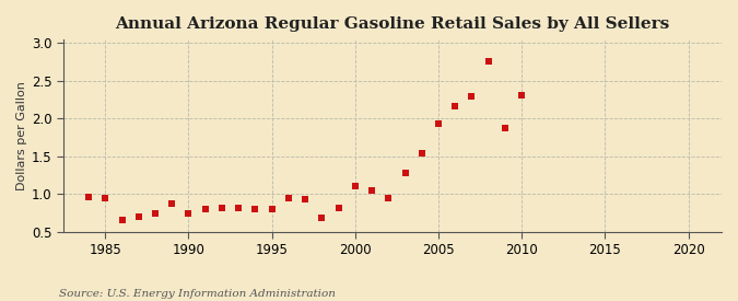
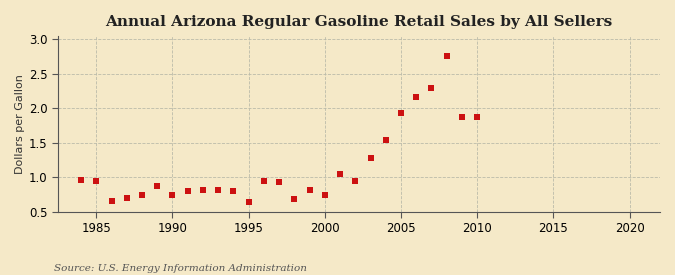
1995: 0.80 -> 0.64
2000: 1.10 -> 0.74
2010: 2.31 -> 1.88
